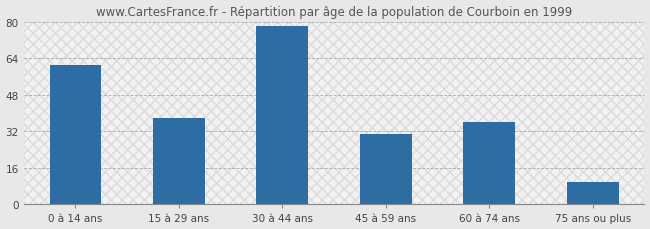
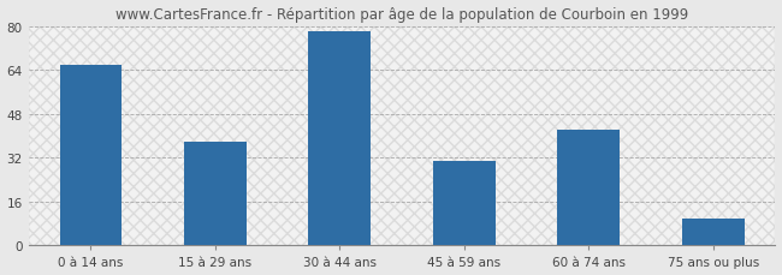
0 à 14 ans: 61 -> 66
60 à 74 ans: 36 -> 42
